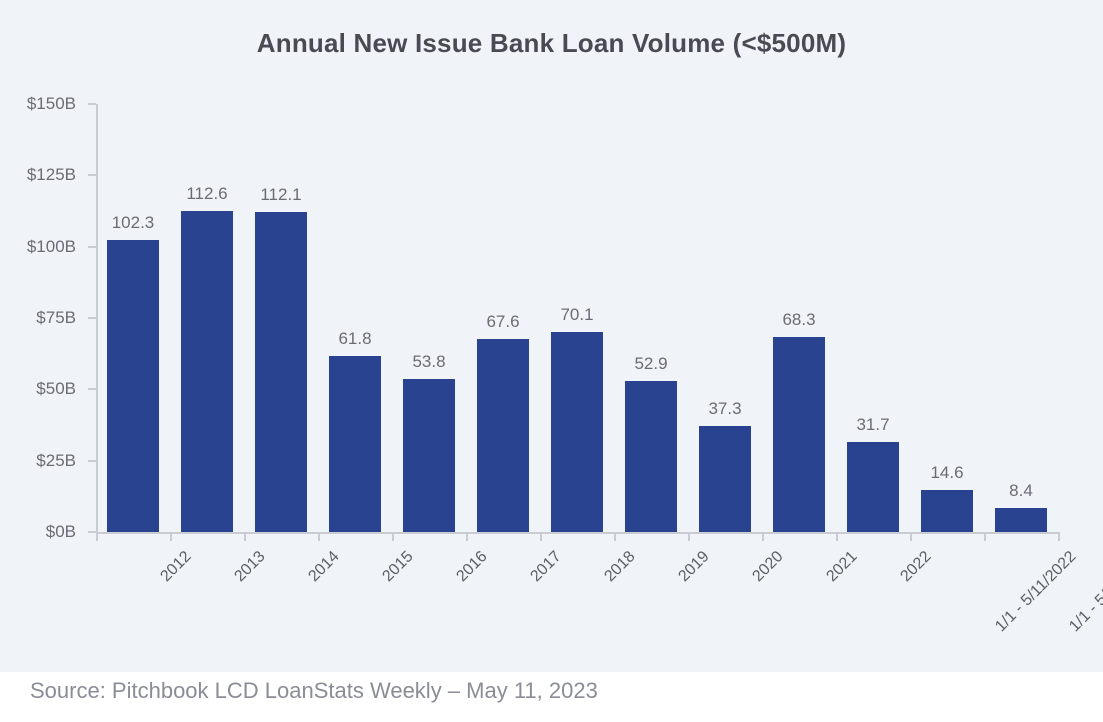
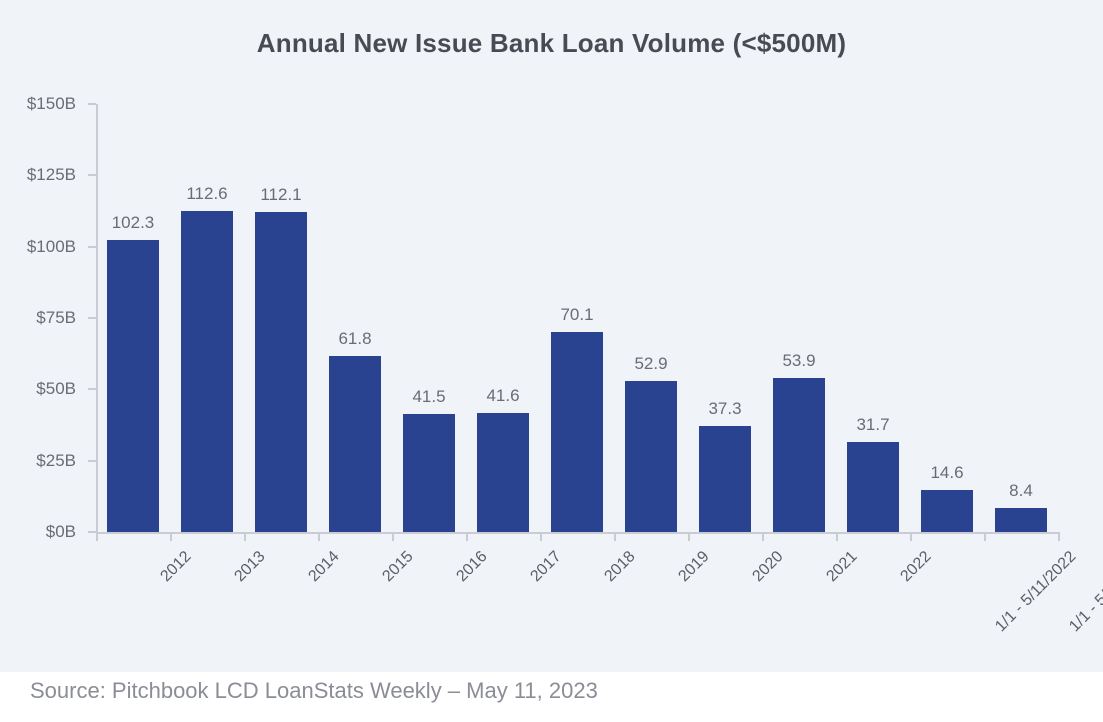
2016: 53.8 -> 41.5
2017: 67.6 -> 41.6
2021: 68.3 -> 53.9
